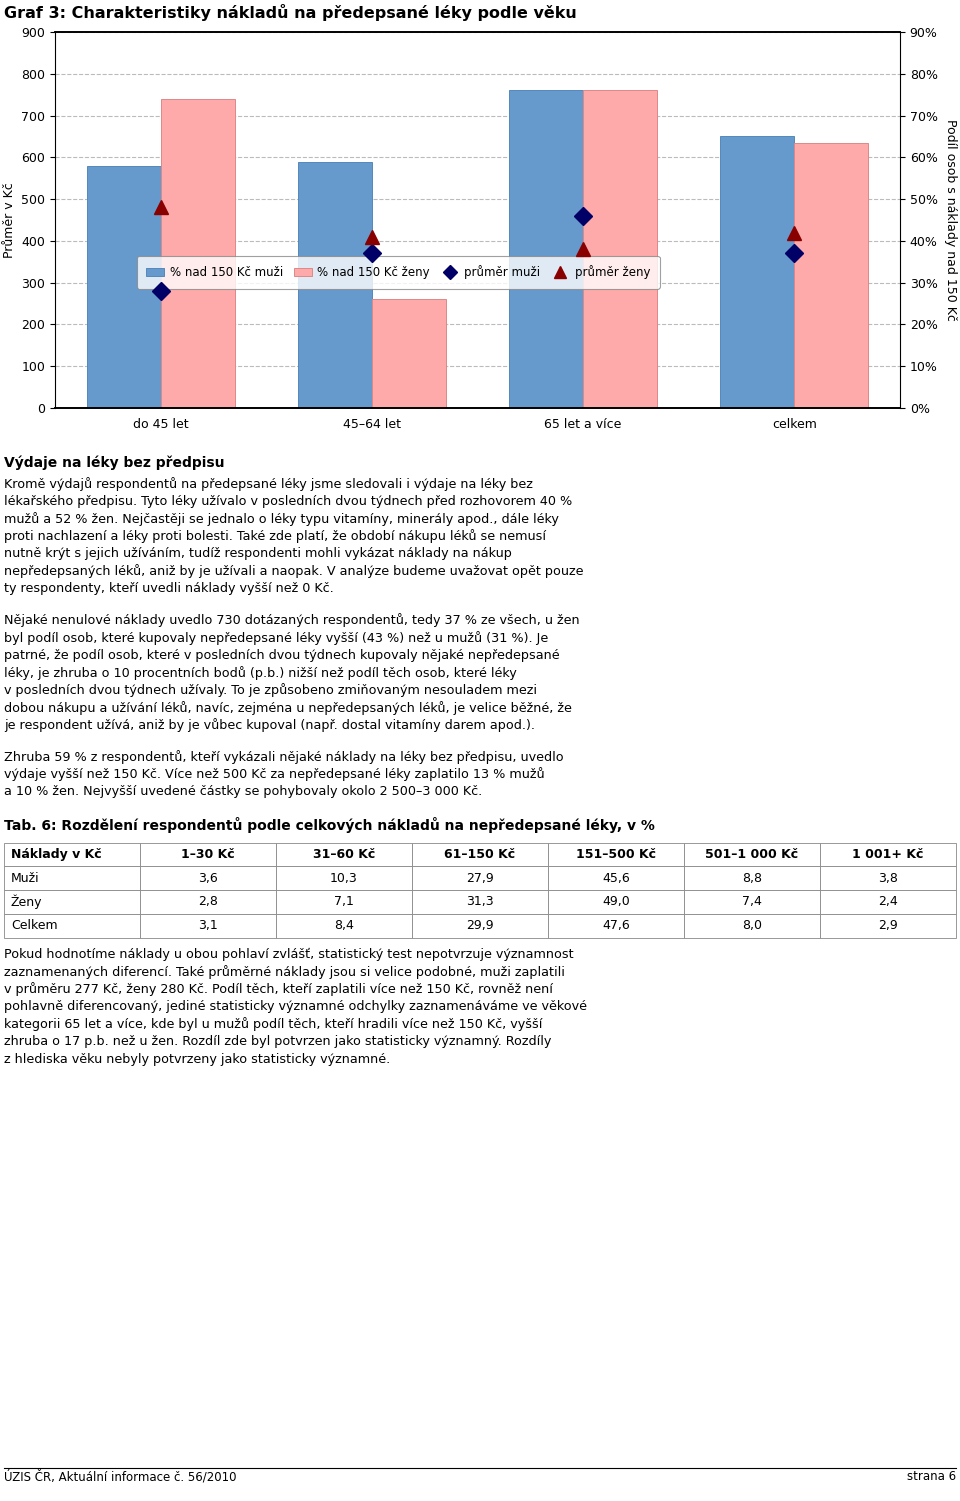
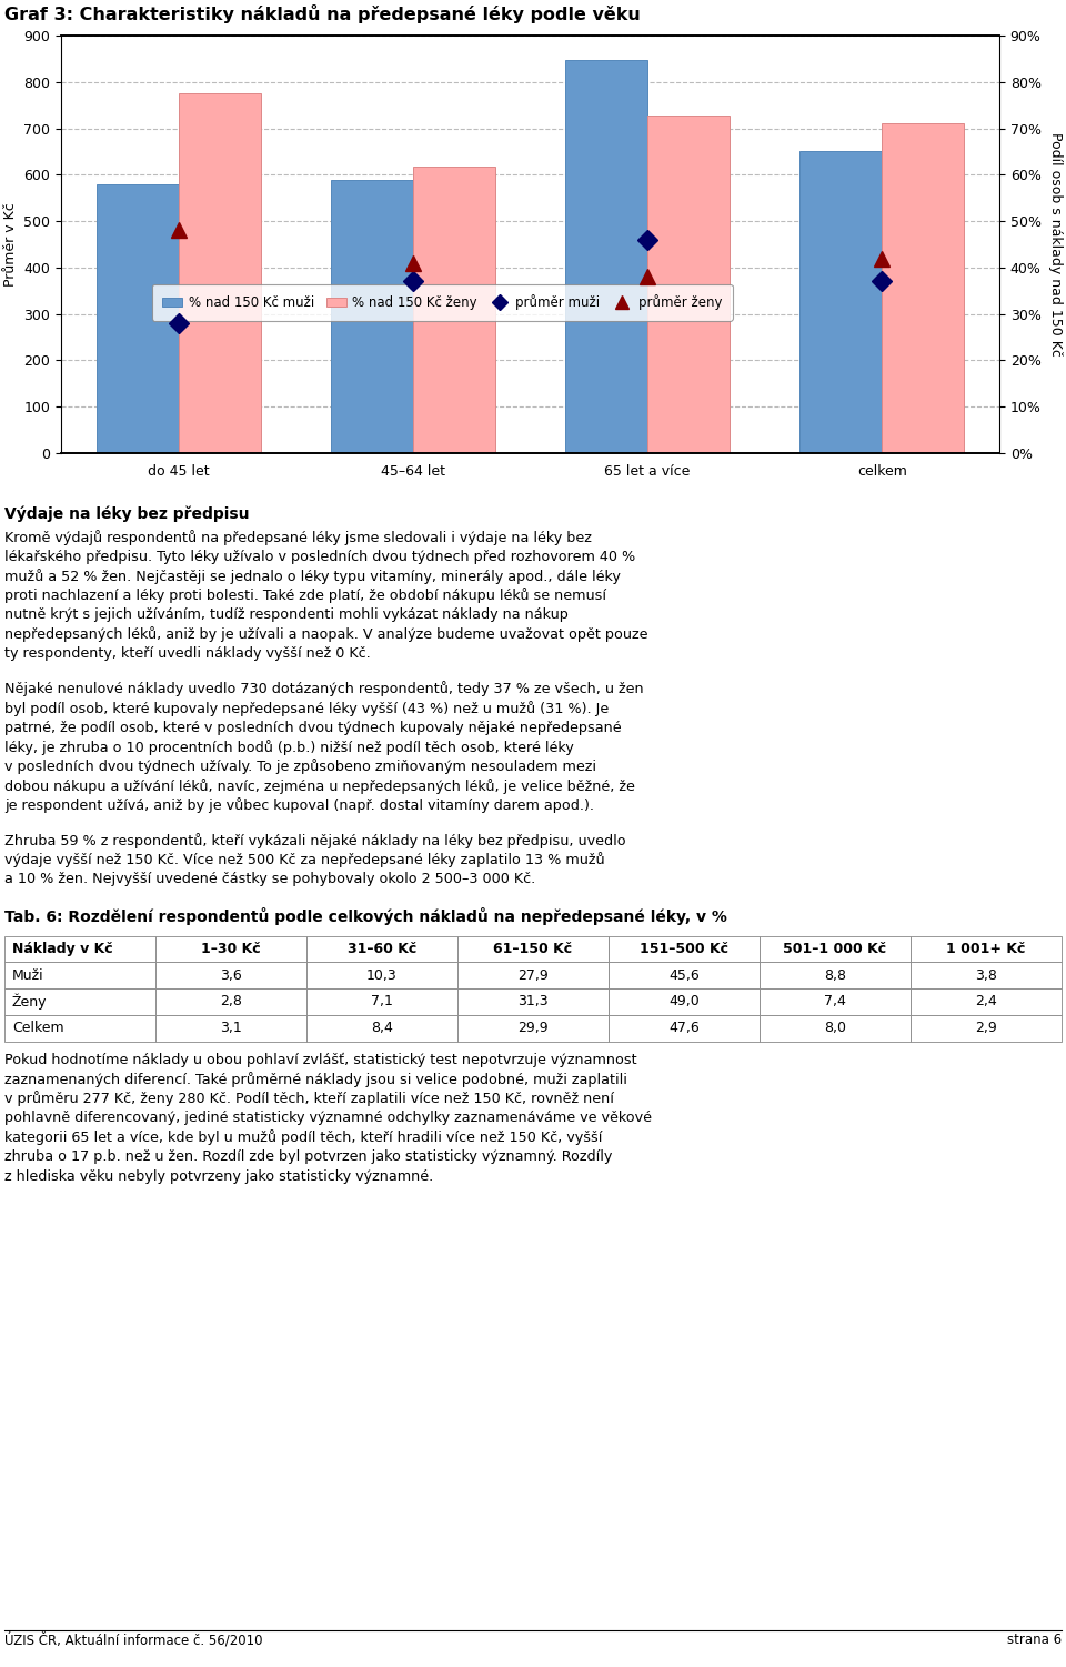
% nad 150 Kč ženy/do 45 let: 740 -> 775
% nad 150 Kč ženy/45–64 let: 260 -> 618
% nad 150 Kč muži/65 let a více: 760 -> 848
% nad 150 Kč ženy/65 let a více: 760 -> 728
% nad 150 Kč ženy/celkem: 635 -> 710
